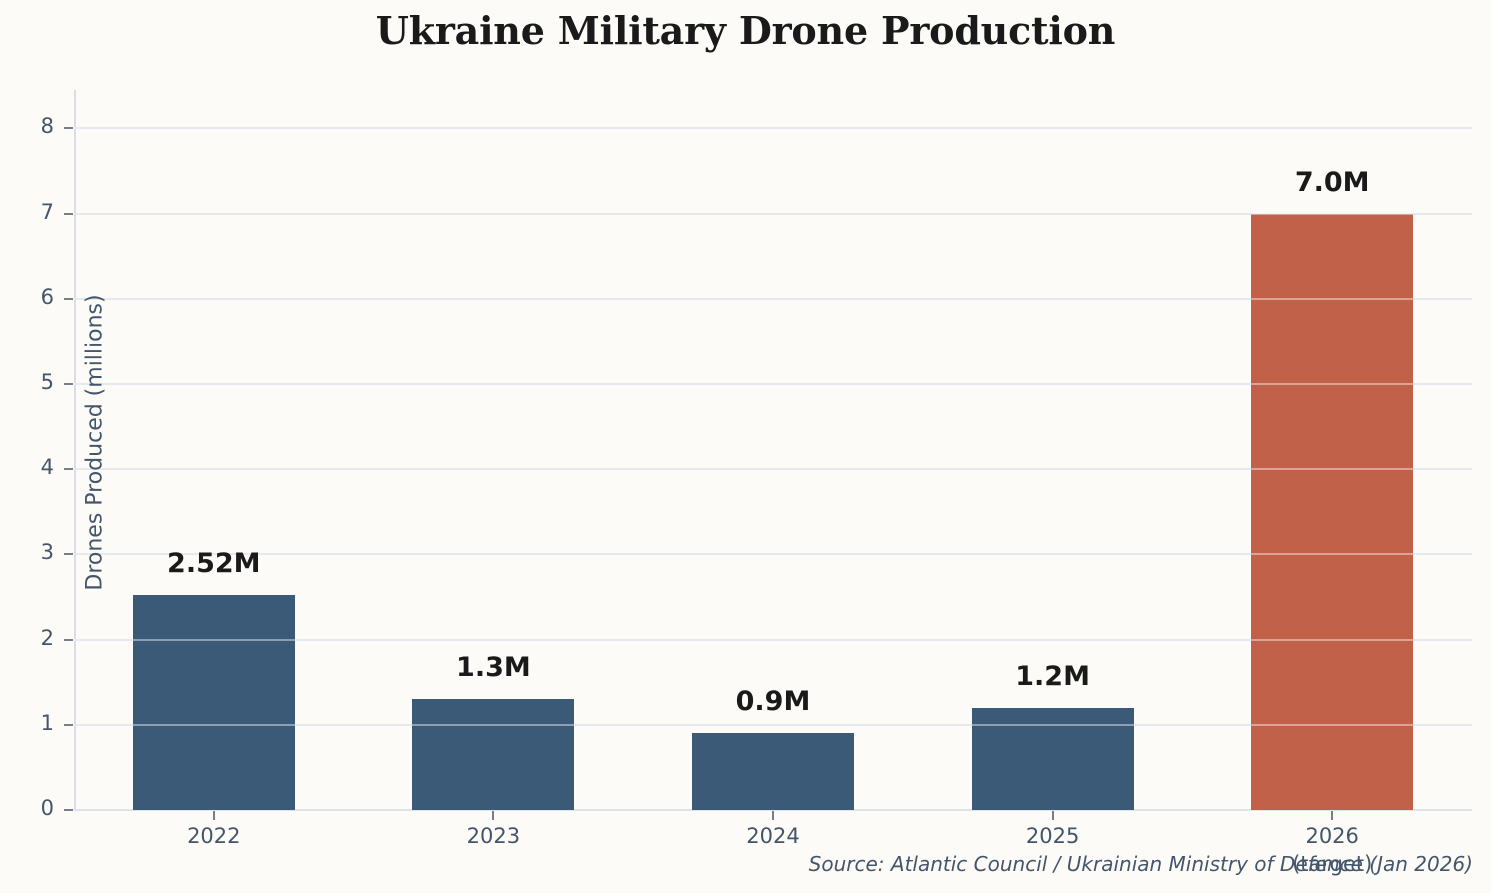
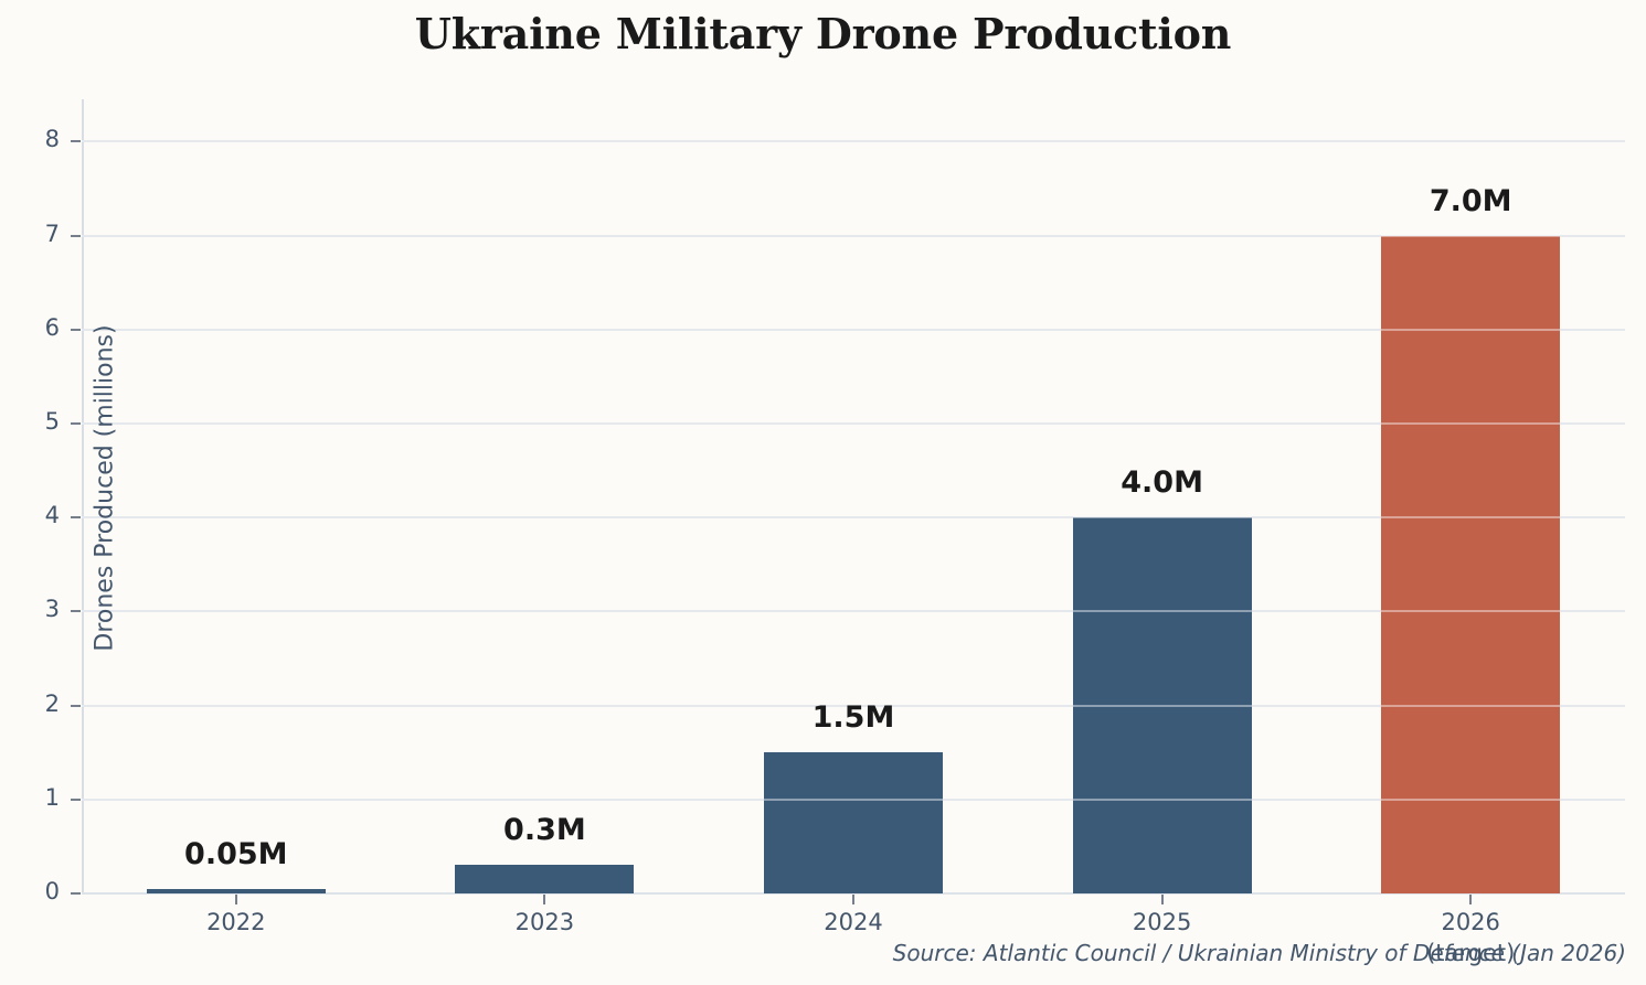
2022: 2.52M -> 0.05M
2023: 1.3M -> 0.3M
2024: 0.9M -> 1.5M
2025: 1.2M -> 4.0M
